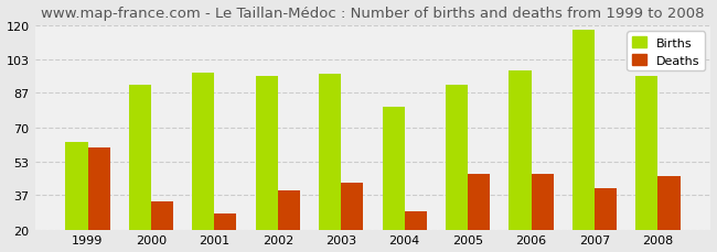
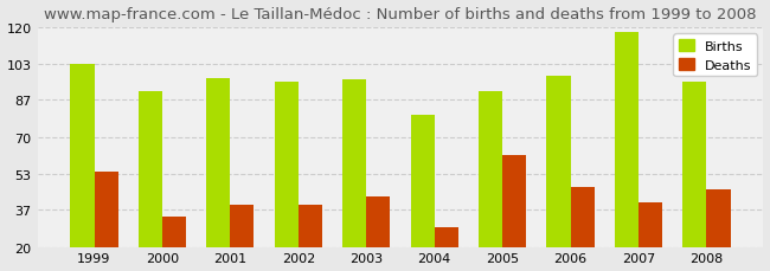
Births/1999: 63 -> 103
Deaths/1999: 60 -> 54
Deaths/2001: 28 -> 39
Deaths/2005: 47 -> 62
